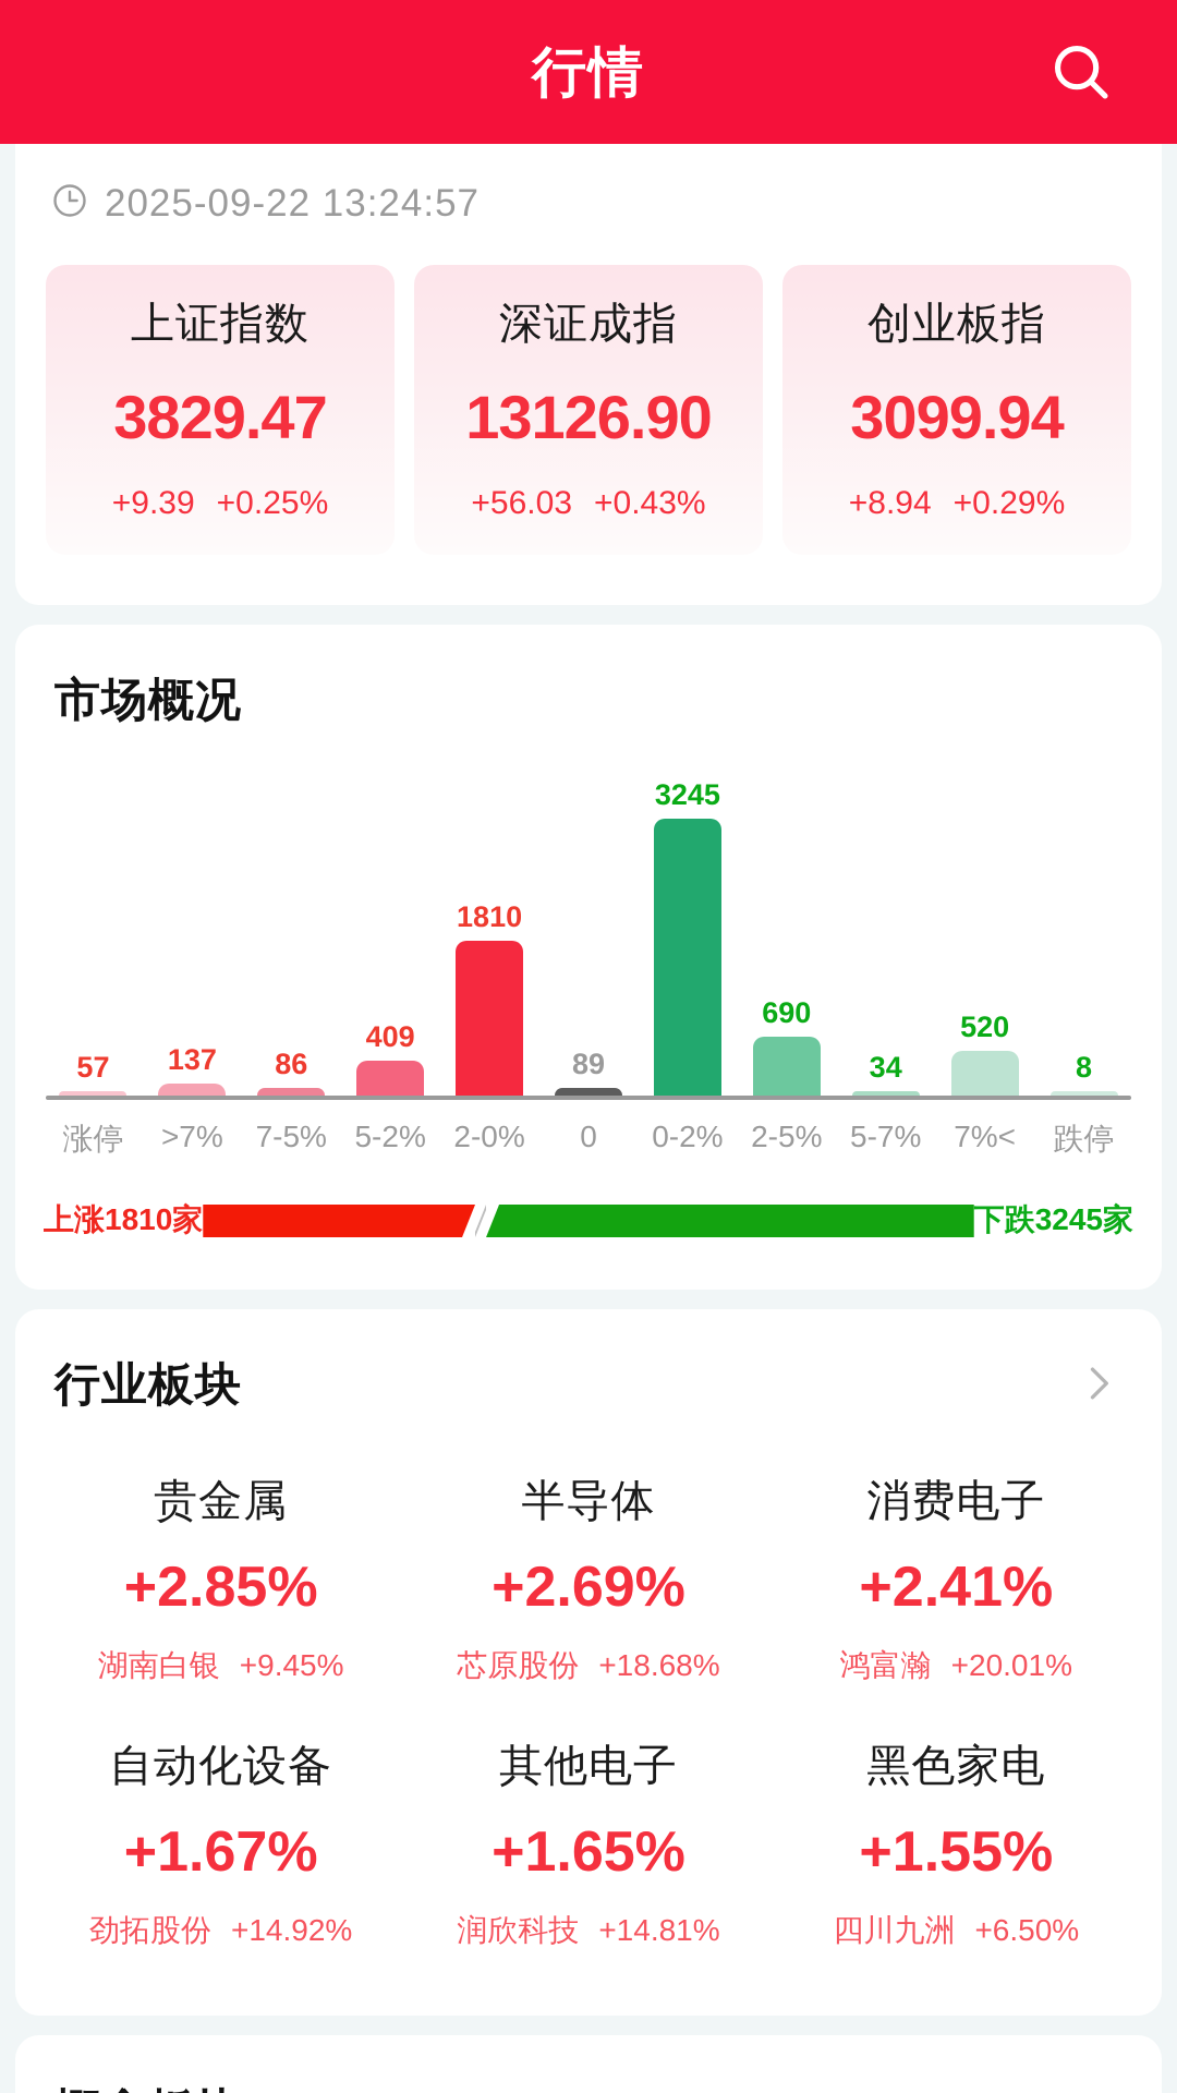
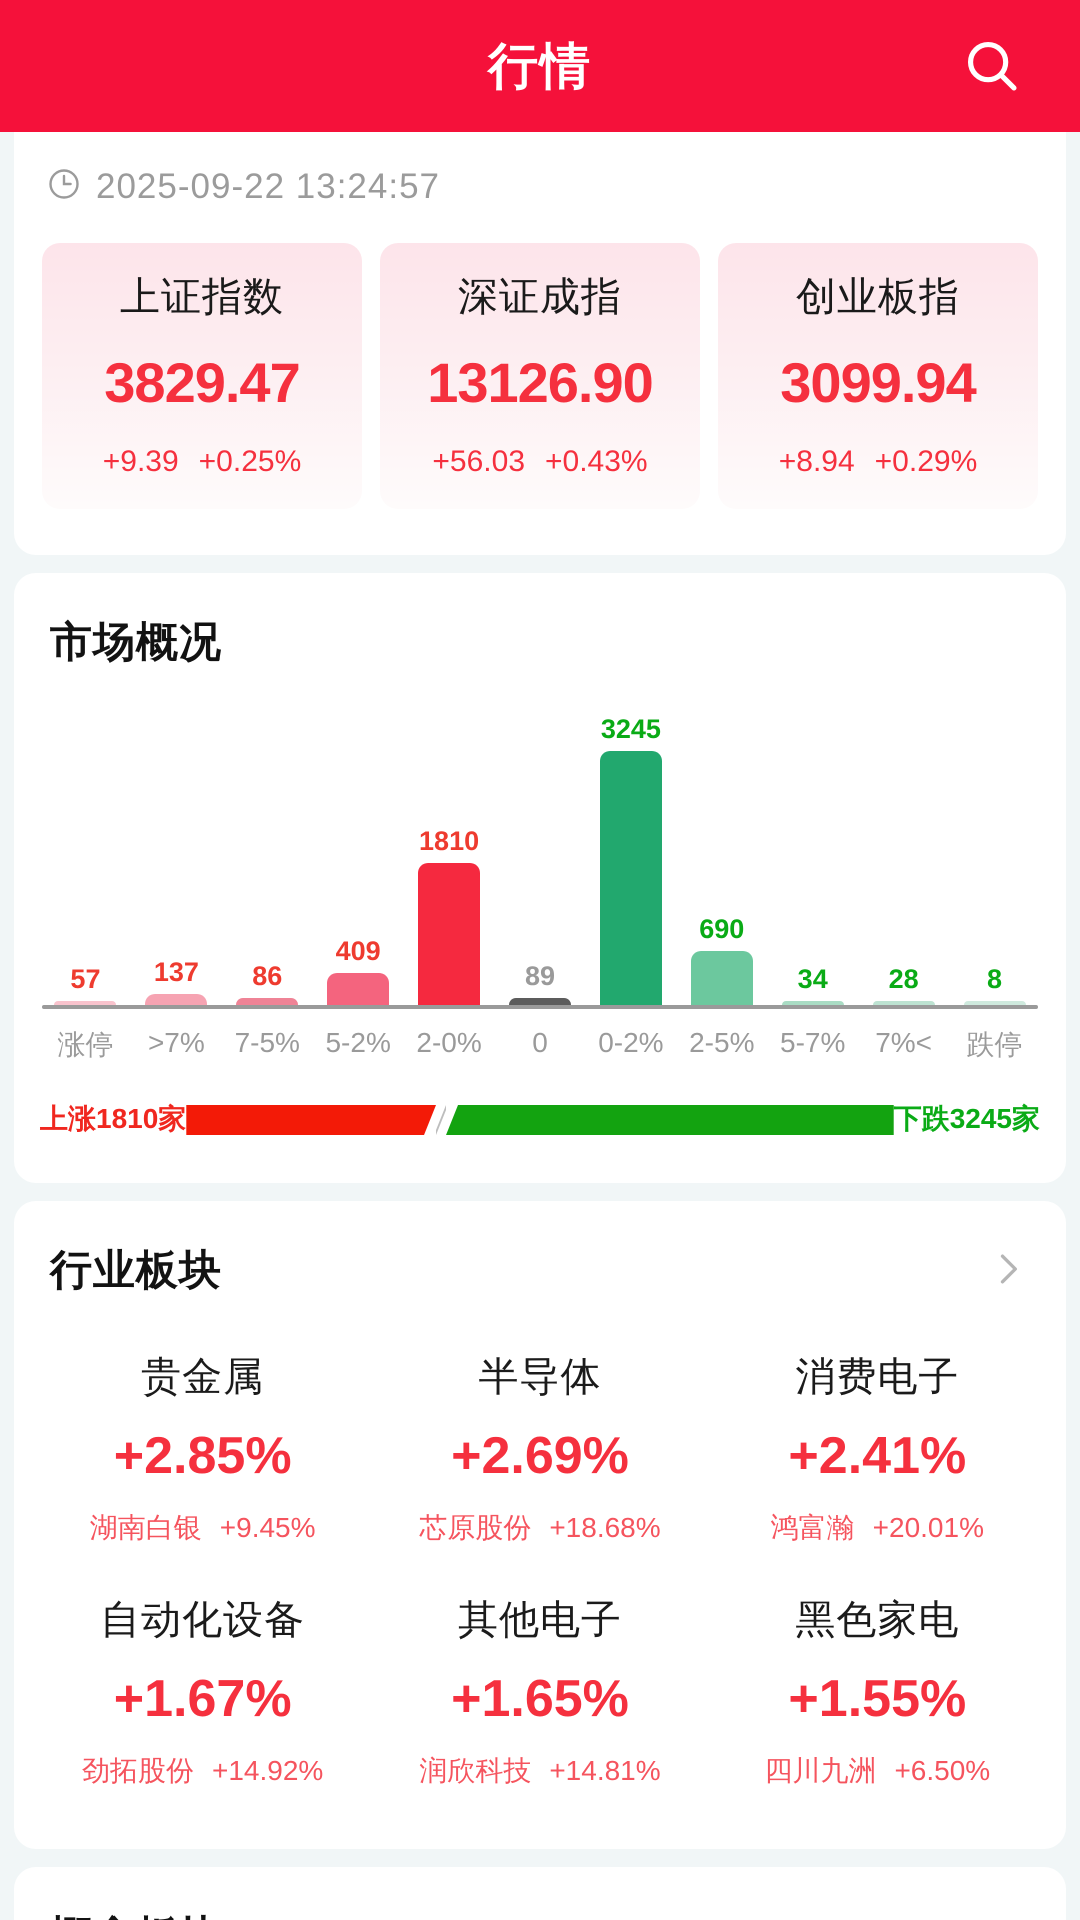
7%<: 520 -> 28
